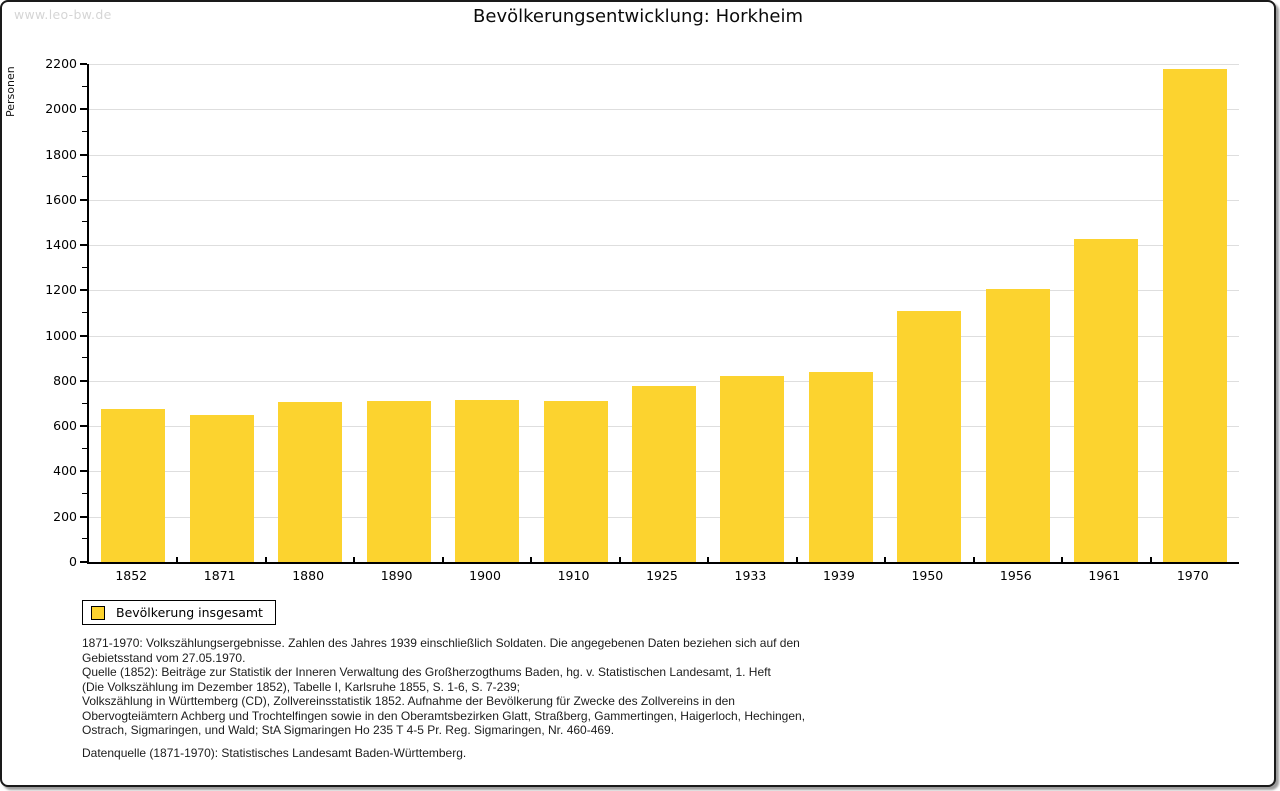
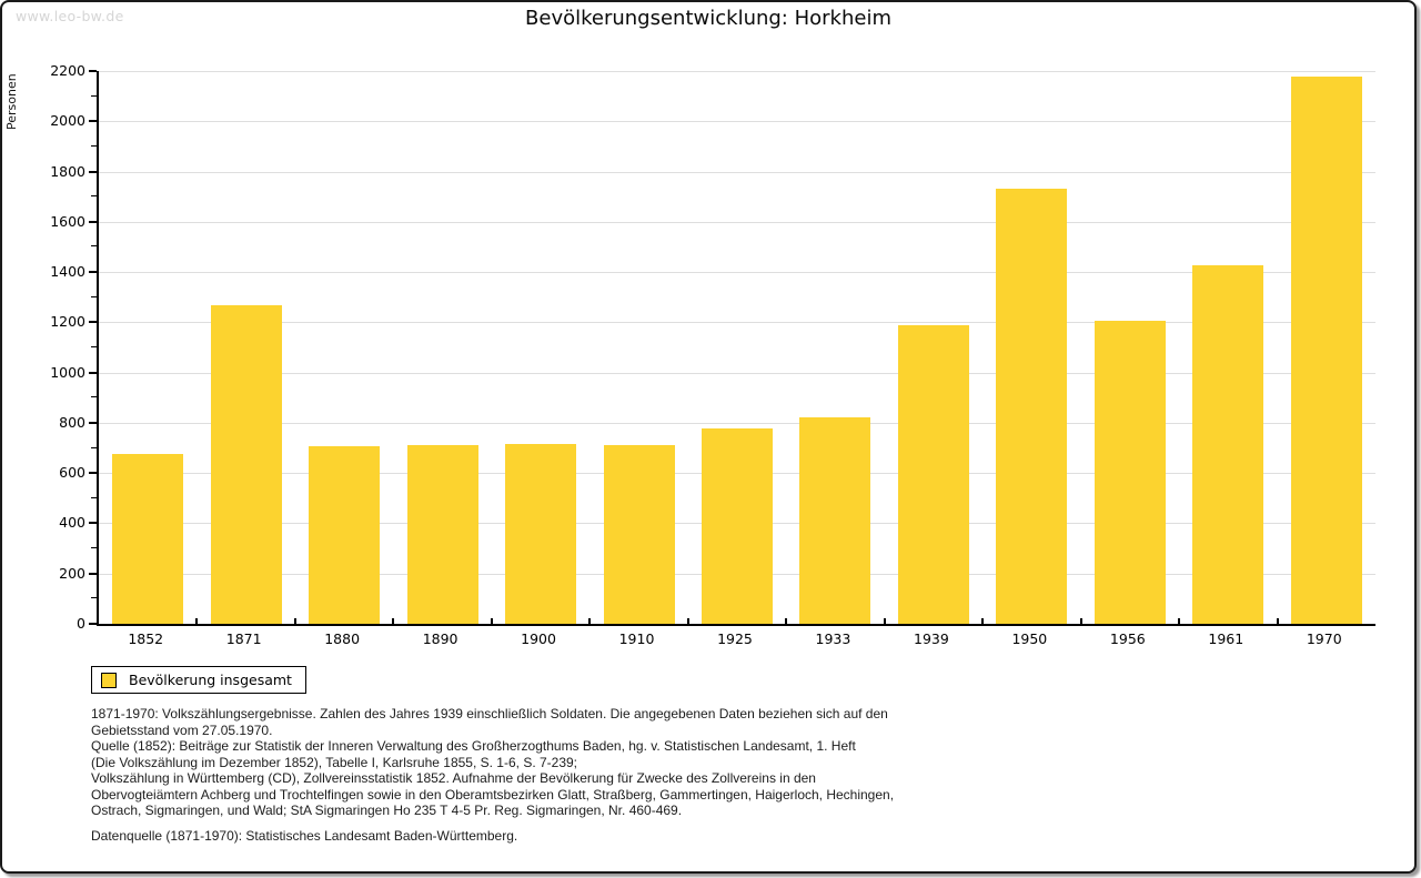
1871: 650 -> 1270
1939: 840 -> 1190
1950: 1110 -> 1730
